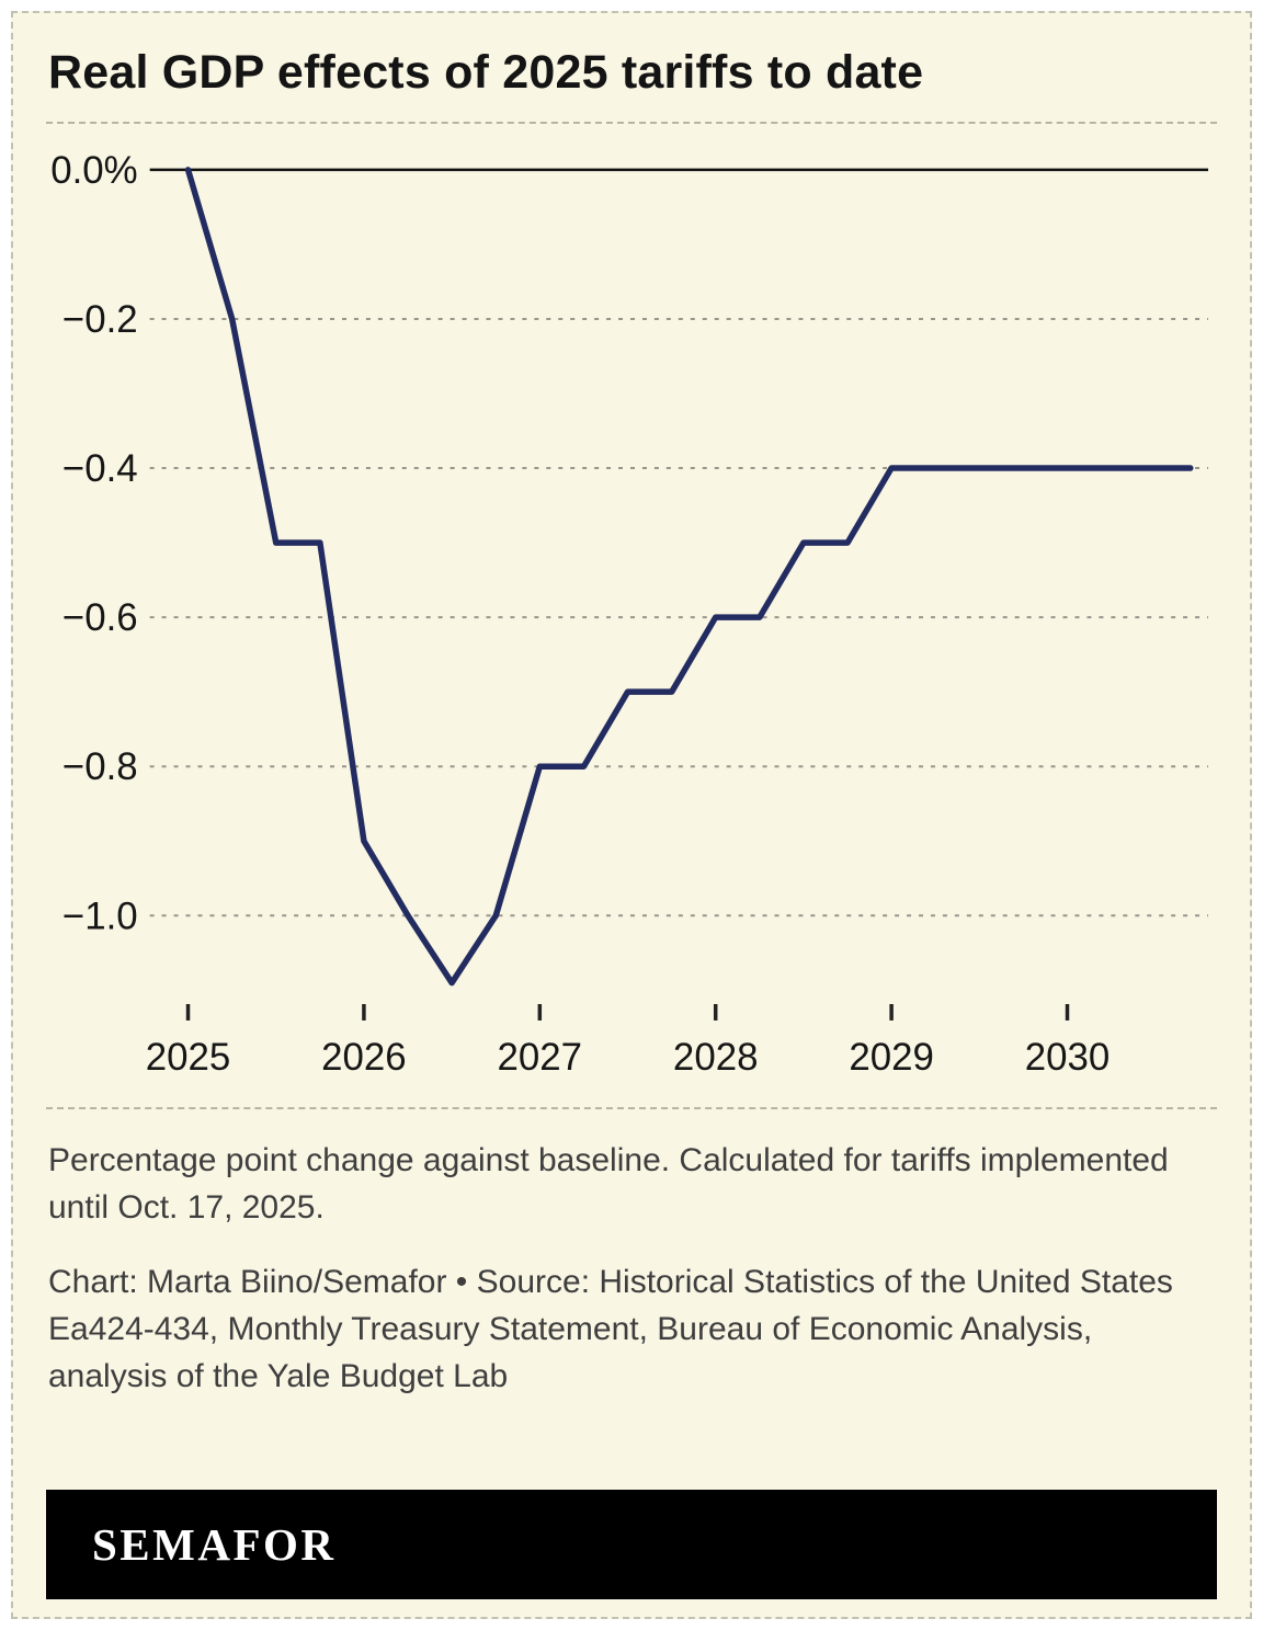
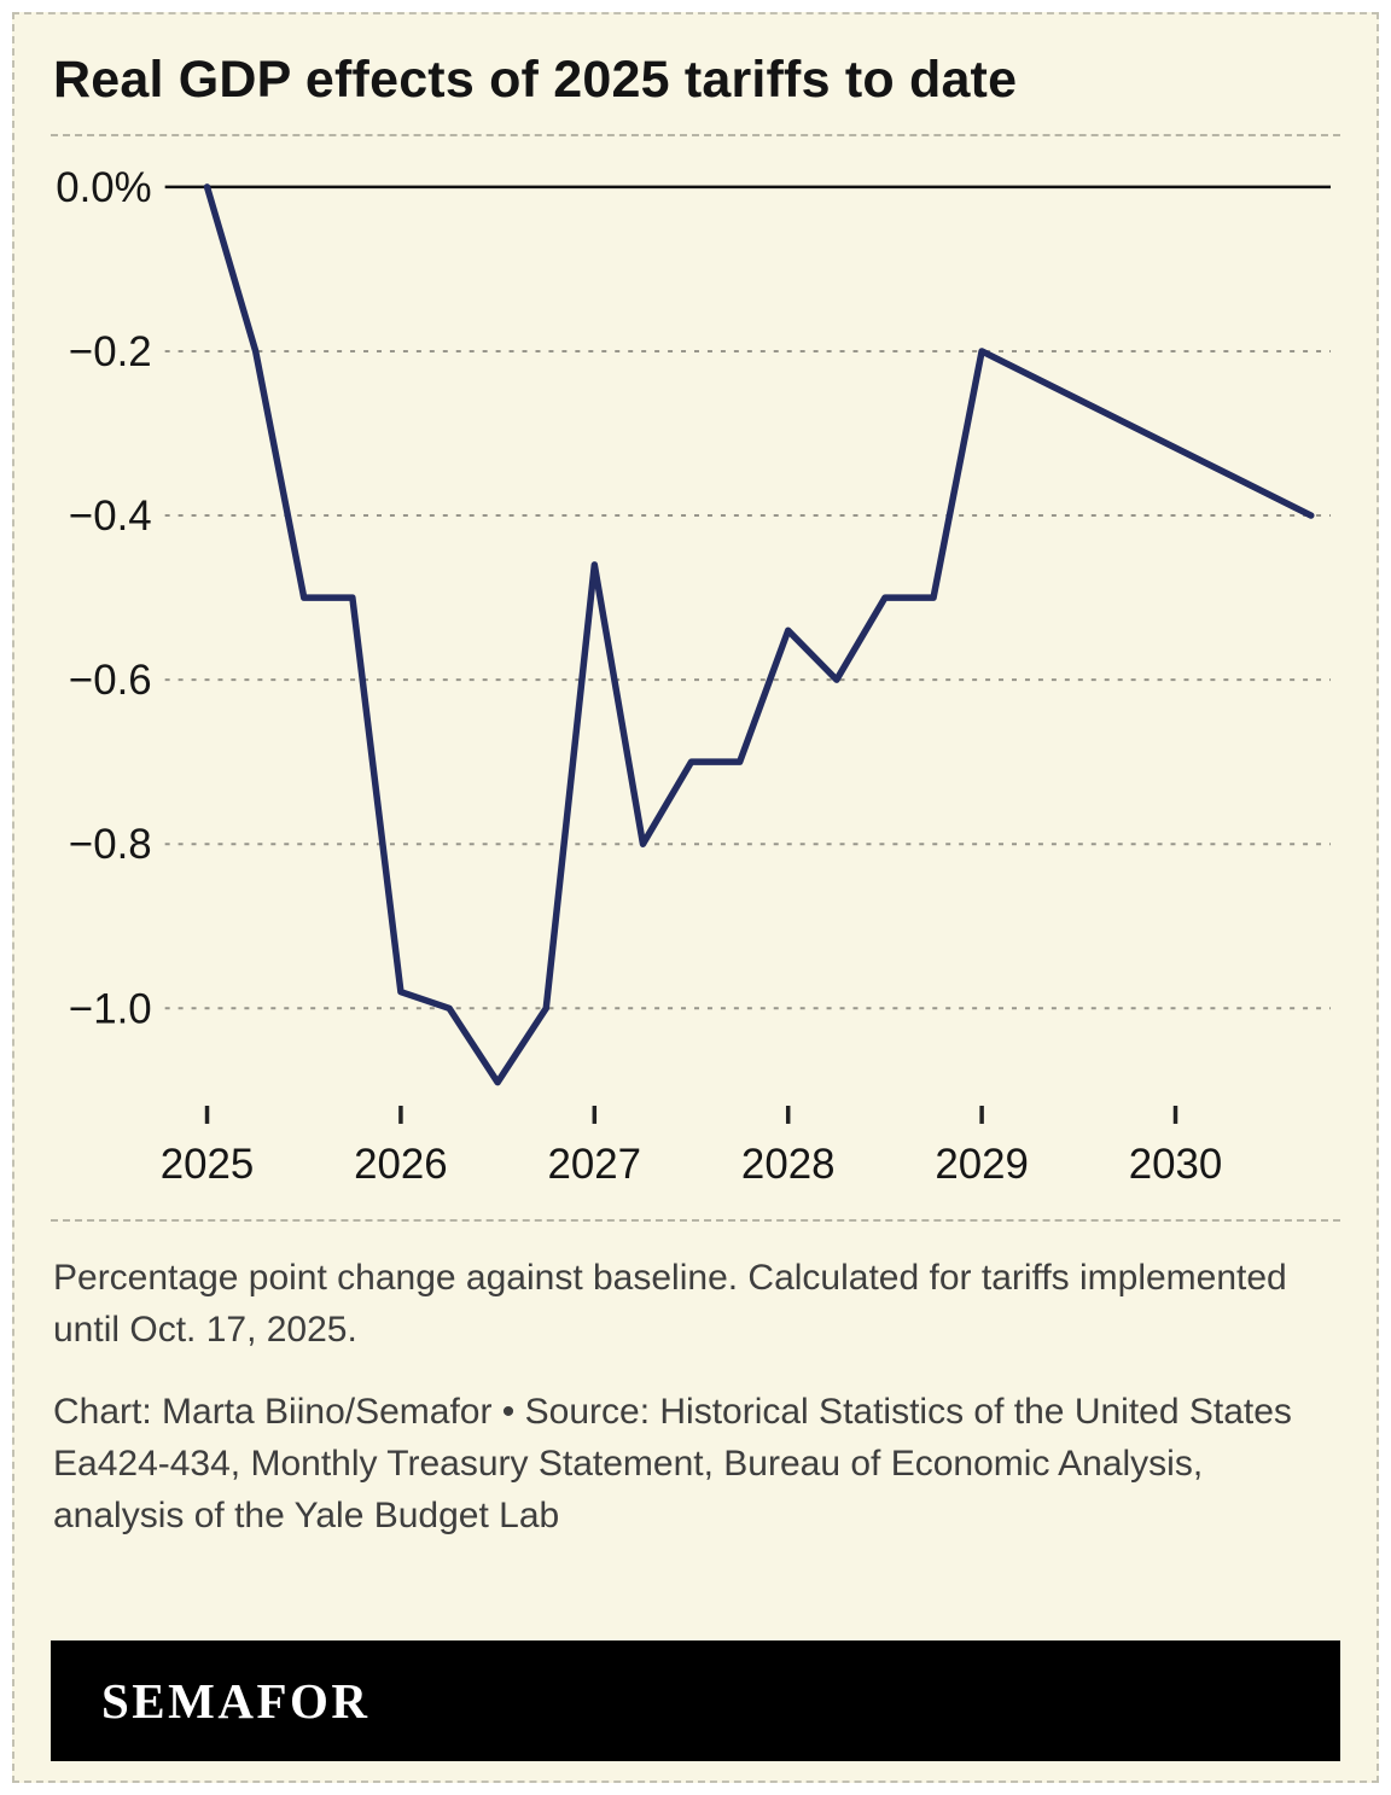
2026: -0.90% -> -0.98%
2027: -0.80% -> -0.46%
2028: -0.60% -> -0.54%
2029: -0.40% -> -0.20%
